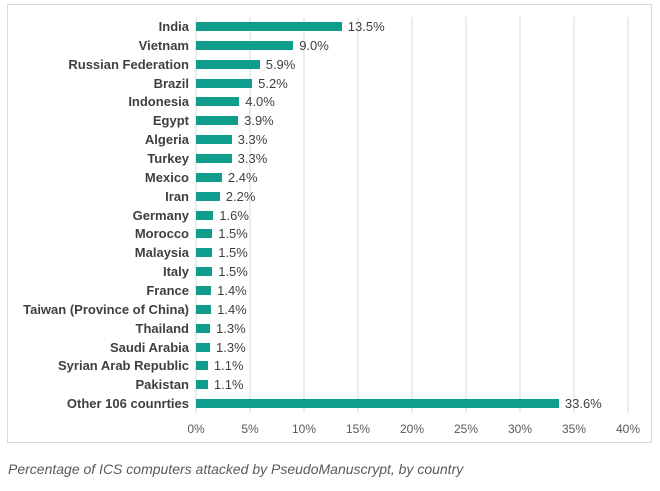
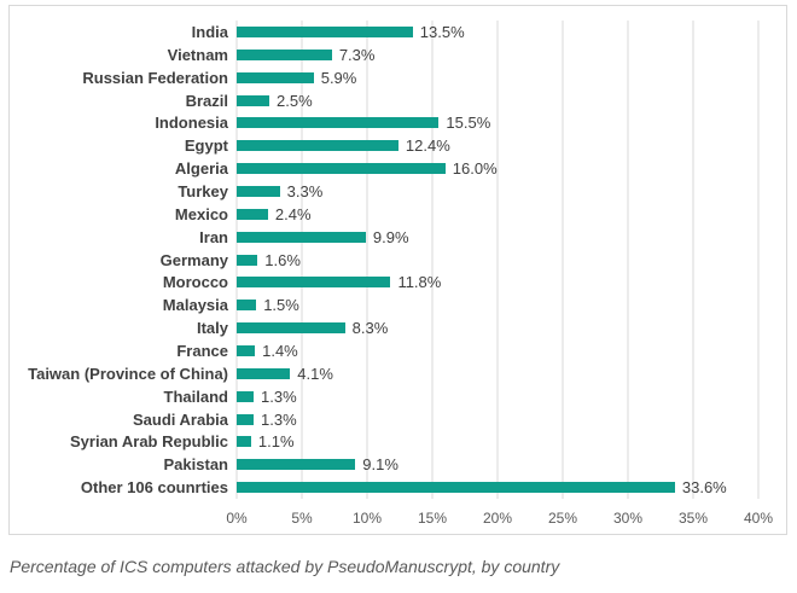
Vietnam: 9.0% -> 7.3%
Brazil: 5.2% -> 2.5%
Indonesia: 4.0% -> 15.5%
Egypt: 3.9% -> 12.4%
Algeria: 3.3% -> 16.0%
Iran: 2.2% -> 9.9%
Morocco: 1.5% -> 11.8%
Italy: 1.5% -> 8.3%
Taiwan (Province of China): 1.4% -> 4.1%
Pakistan: 1.1% -> 9.1%
